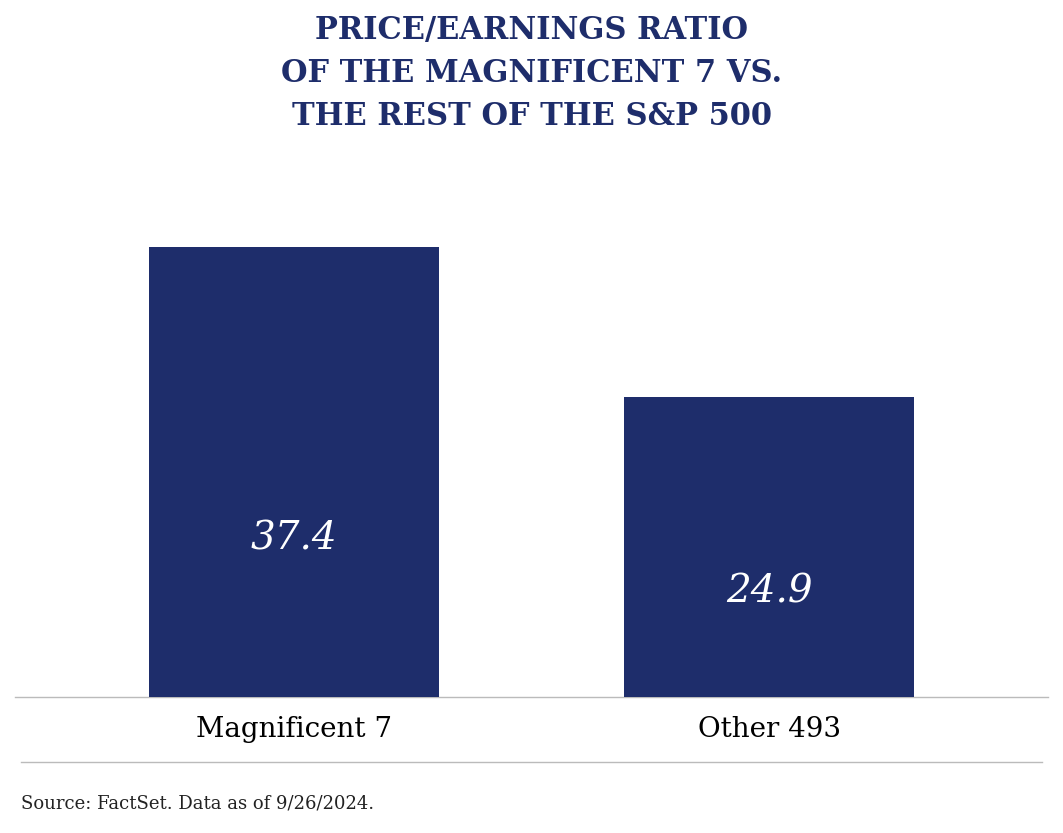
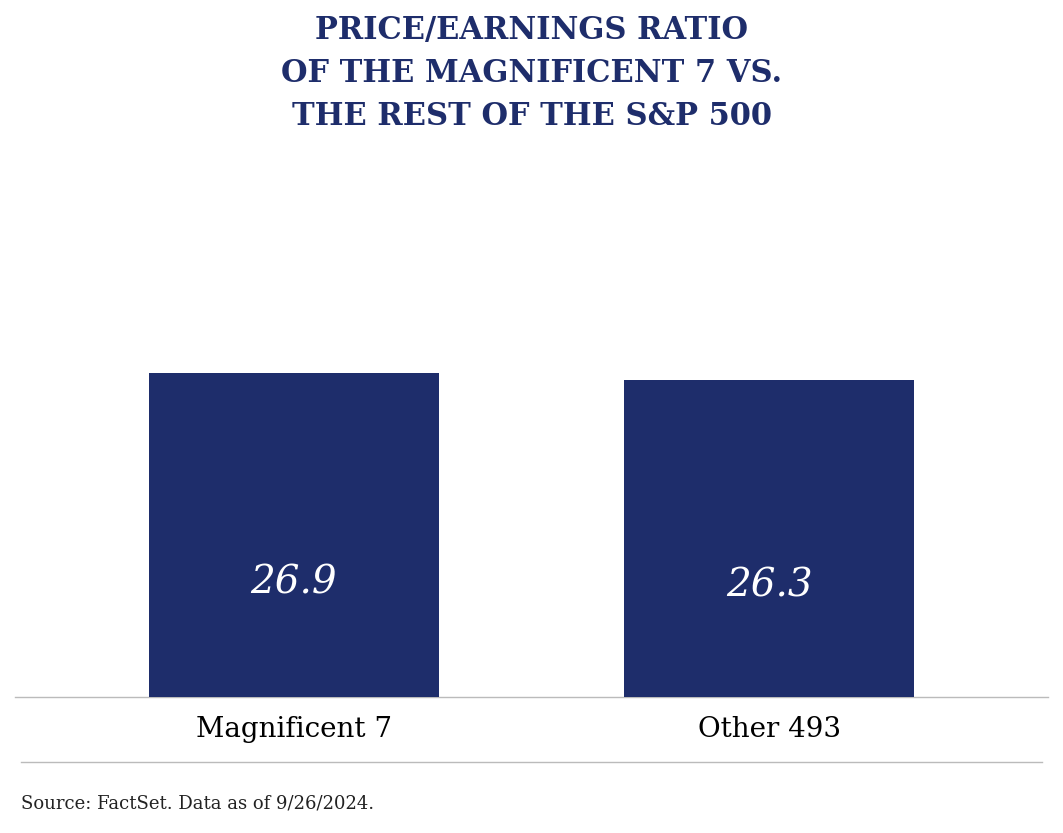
Magnificent 7: 37.4 -> 26.9
Other 493: 24.9 -> 26.3
